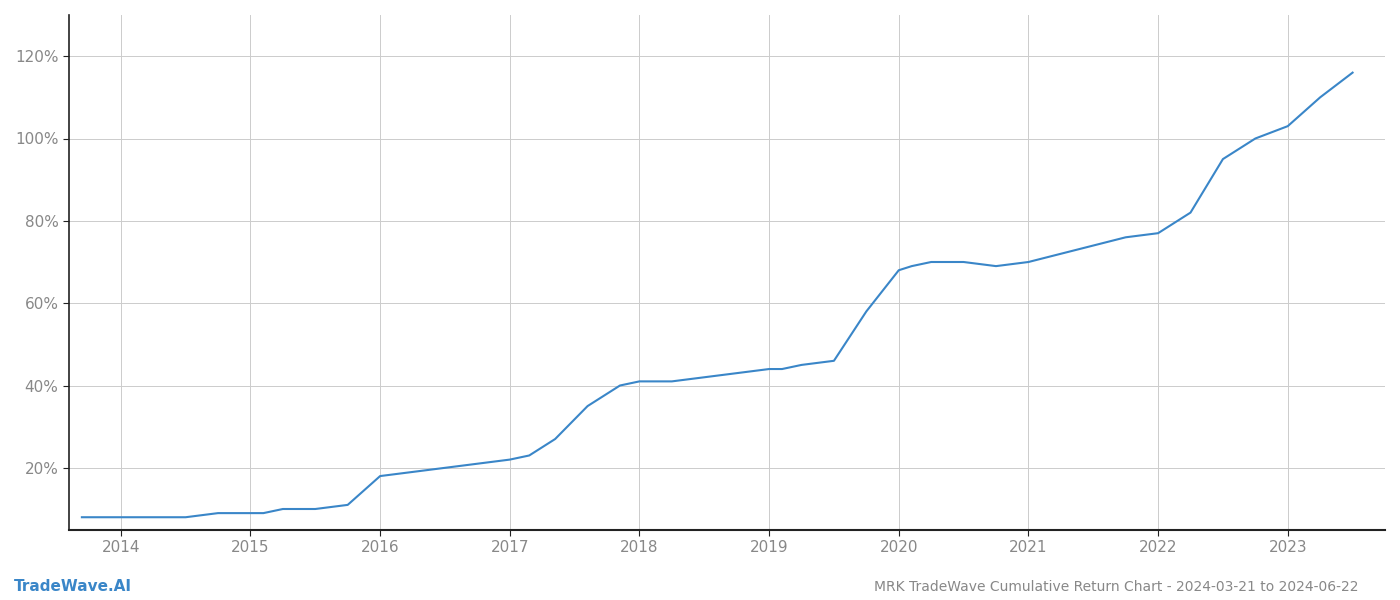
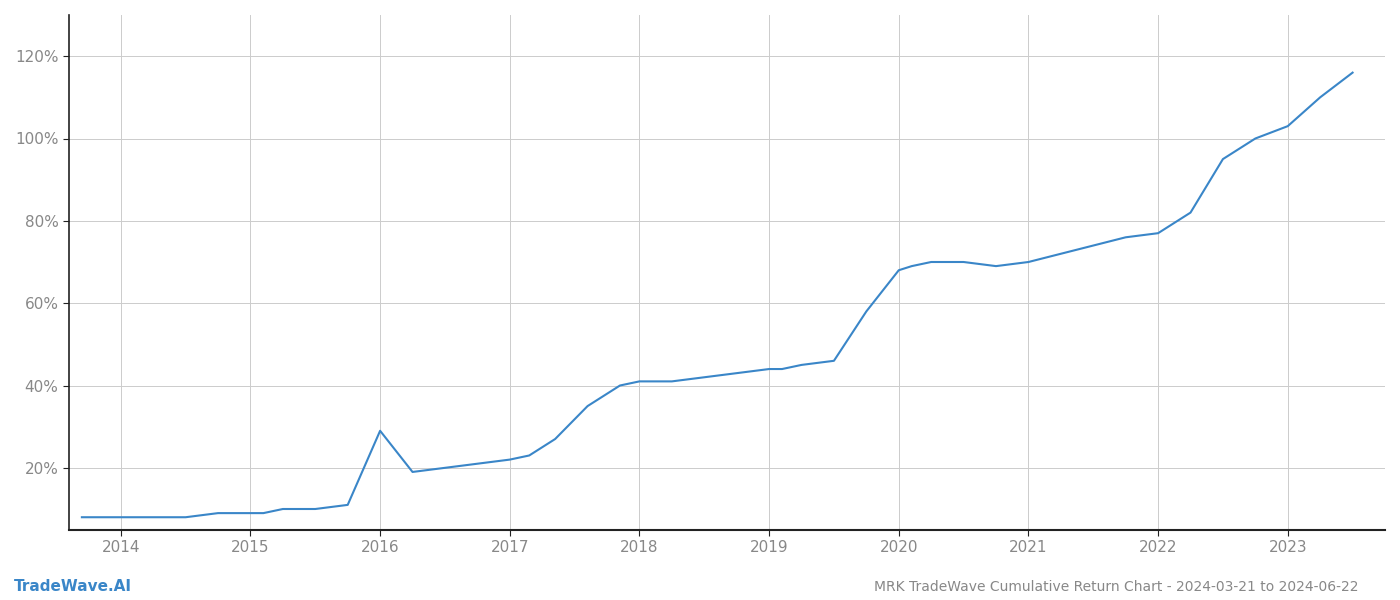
2016: 18% -> 29%
